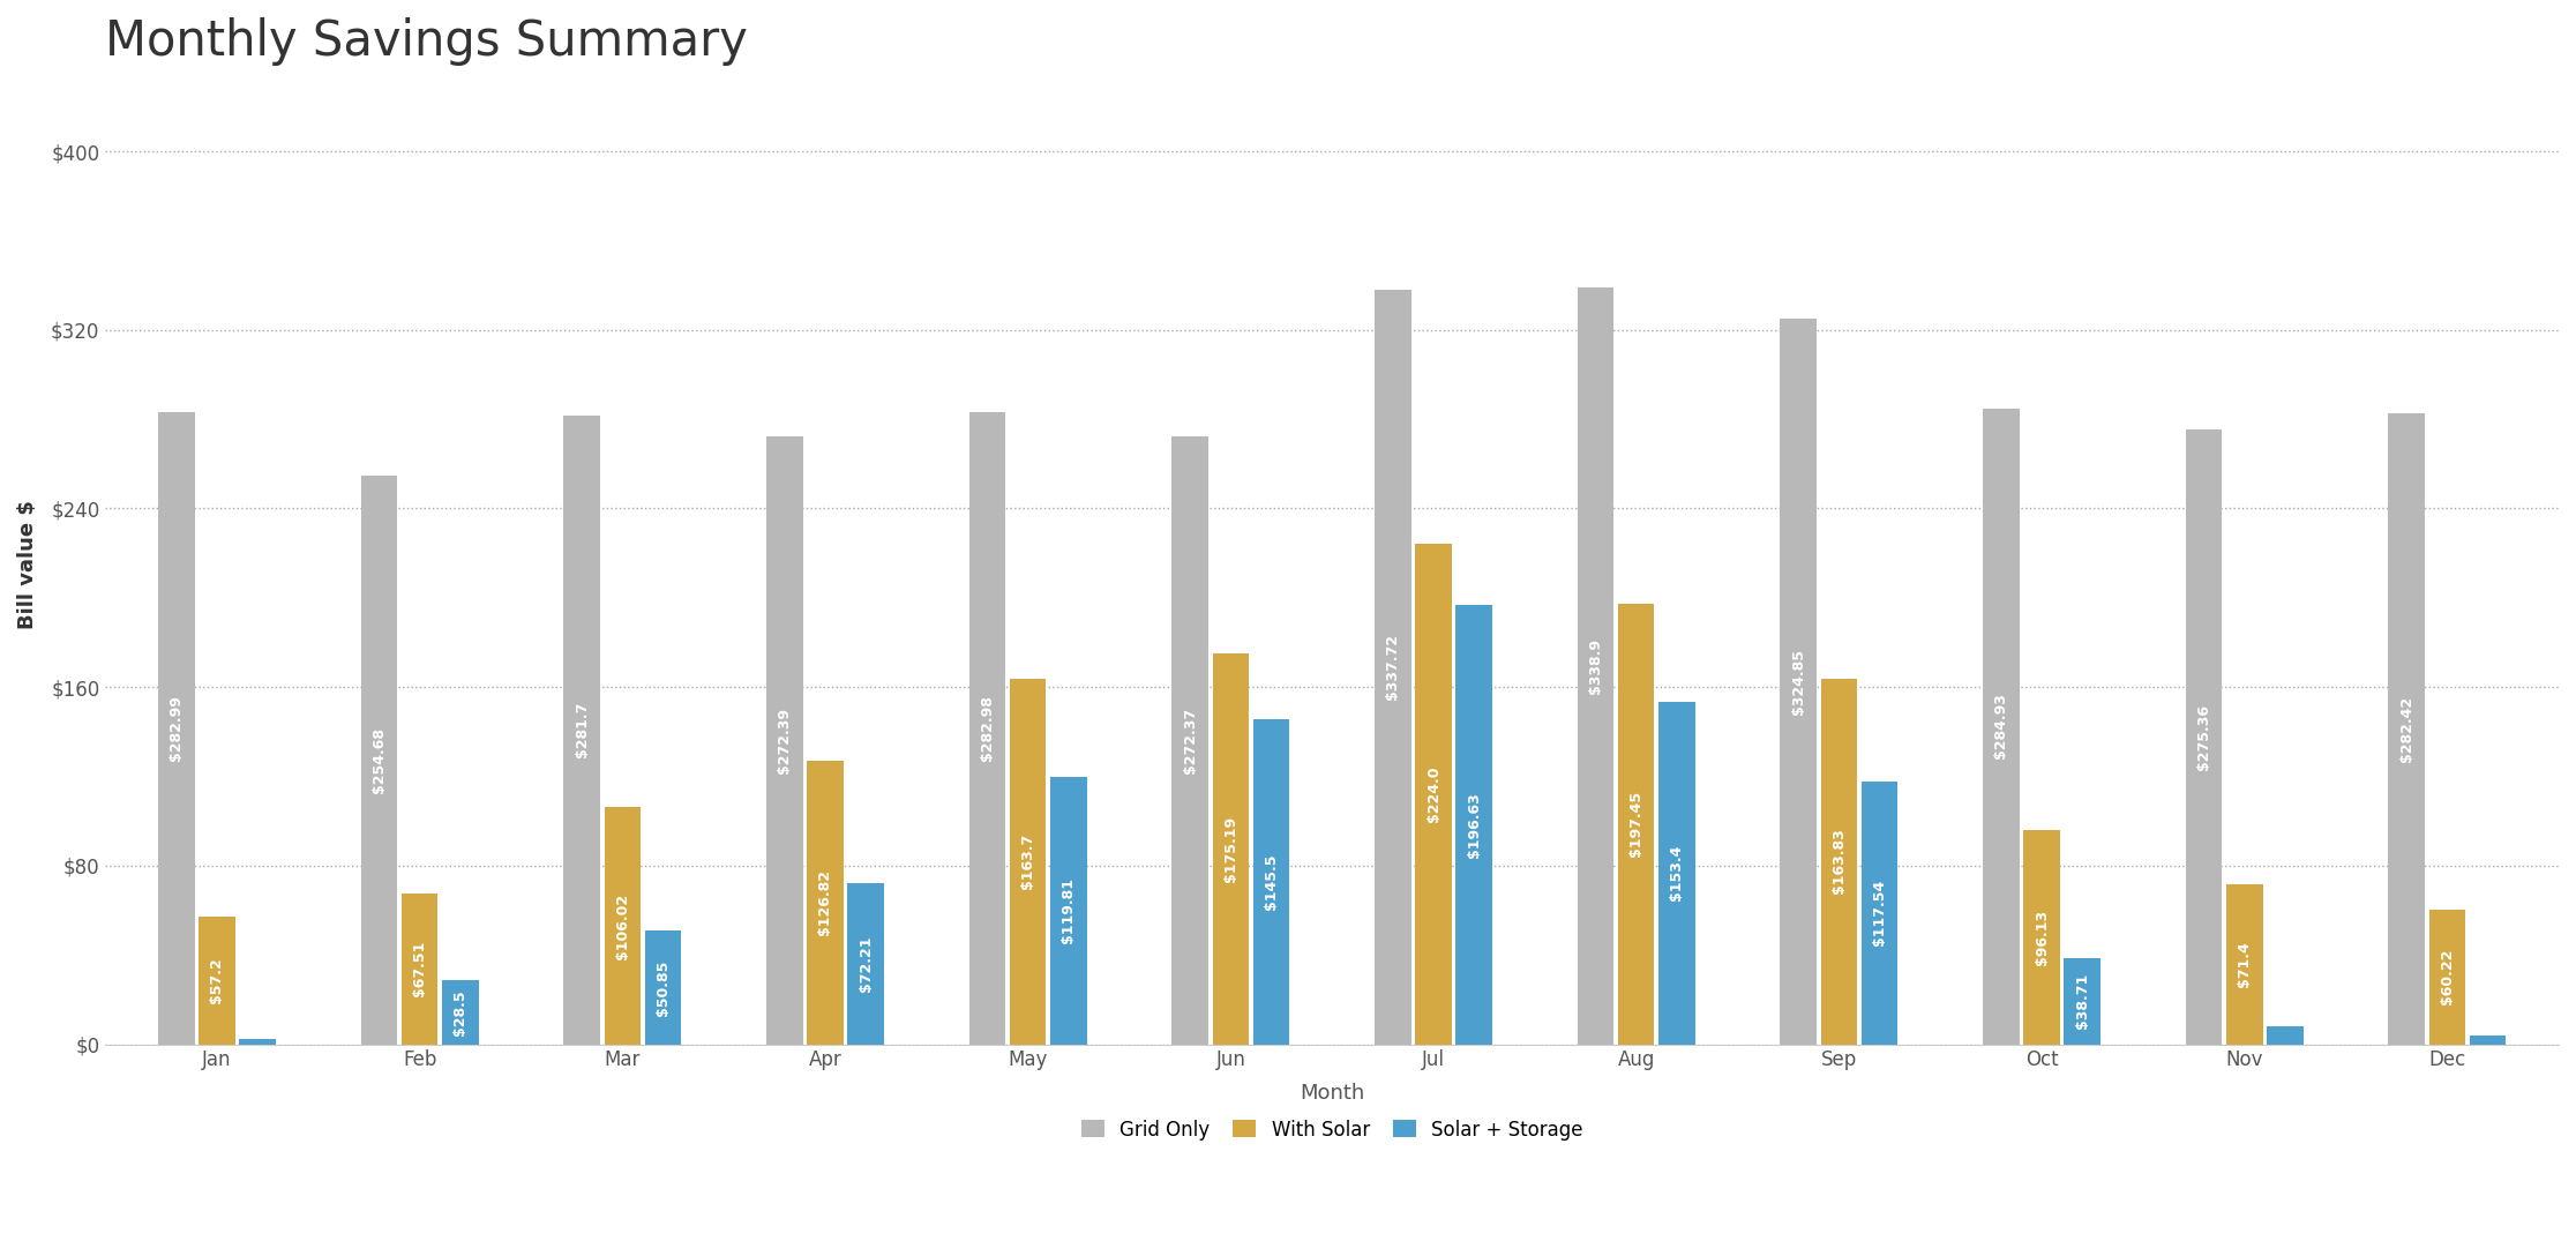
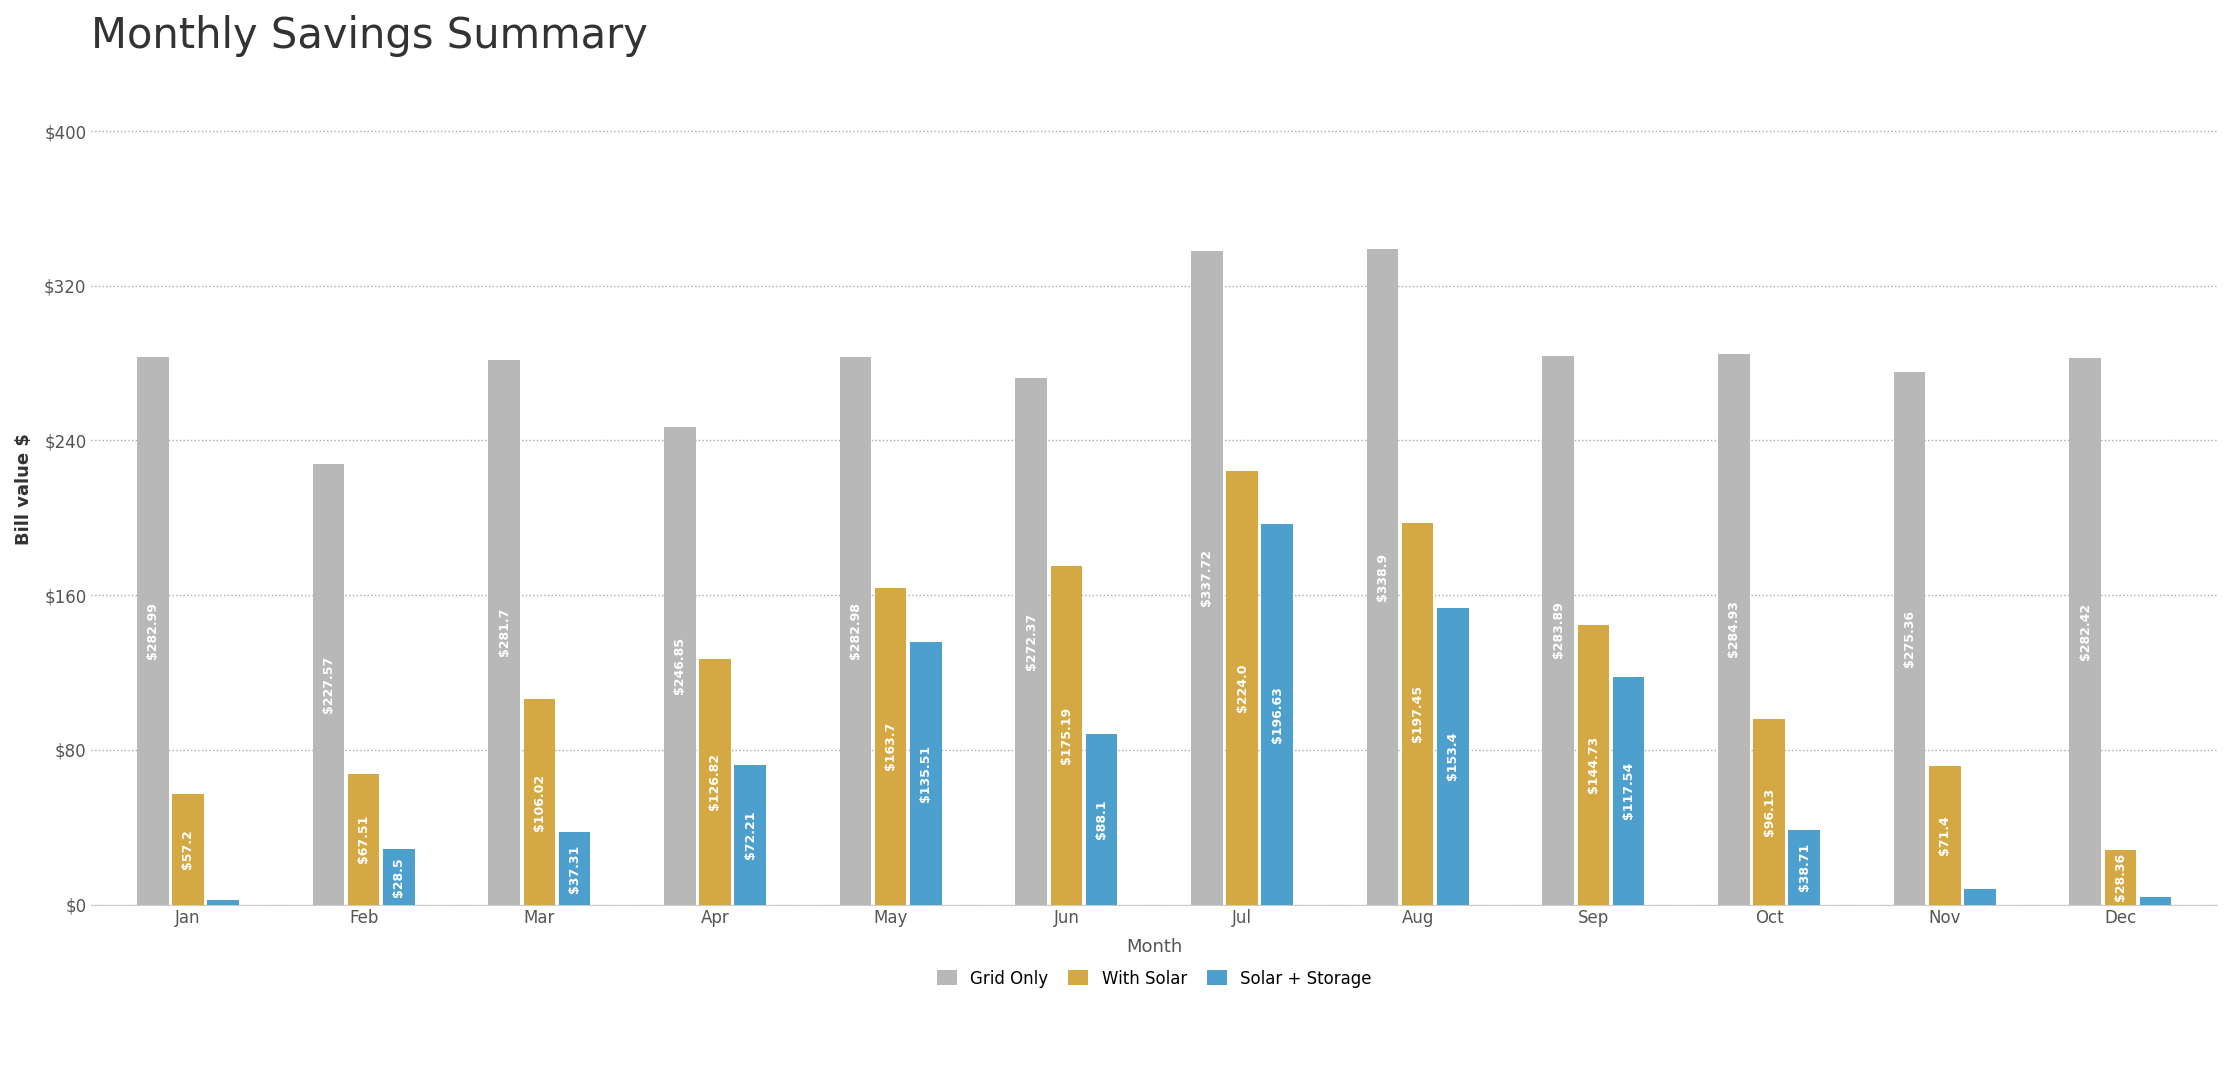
Grid Only/Feb: $254.68 -> $227.57
Solar + Storage/Mar: $50.85 -> $37.31
Grid Only/Apr: $272.39 -> $246.85
Solar + Storage/May: $119.81 -> $135.51
Solar + Storage/Jun: $145.5 -> $88.1
Grid Only/Sep: $324.85 -> $283.89
With Solar/Sep: $163.83 -> $144.73
With Solar/Dec: $60.22 -> $28.36
